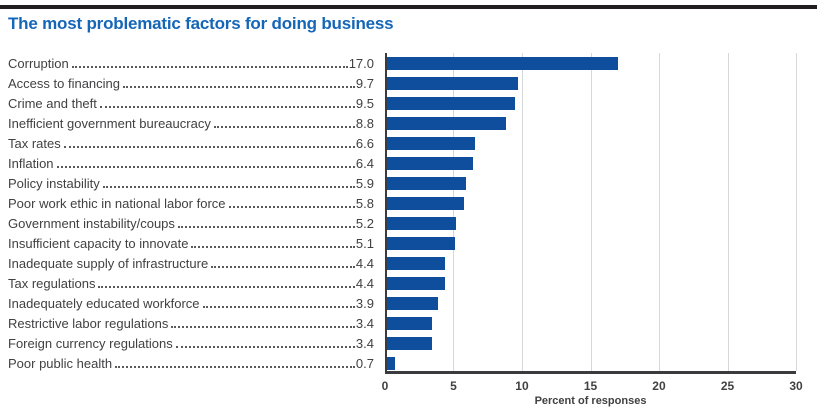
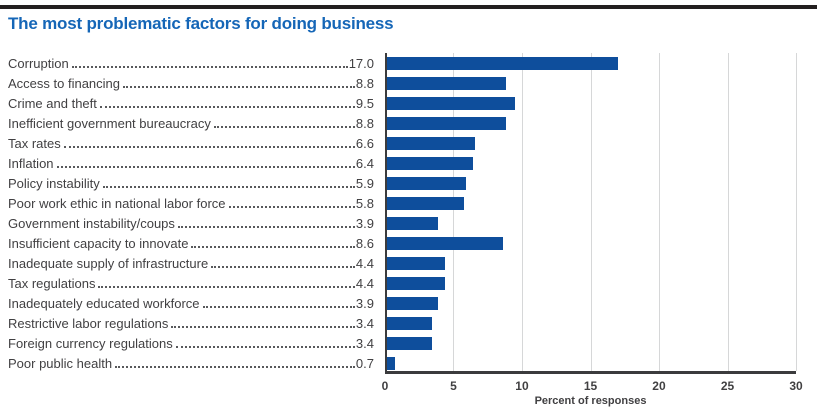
Access to financing: 9.7 -> 8.8
Government instability/coups: 5.2 -> 3.9
Insufficient capacity to innovate: 5.1 -> 8.6
